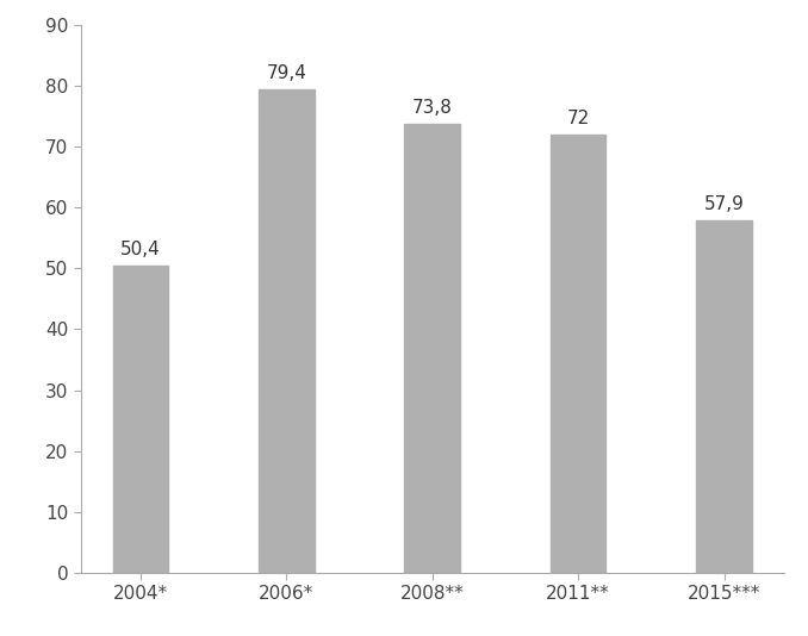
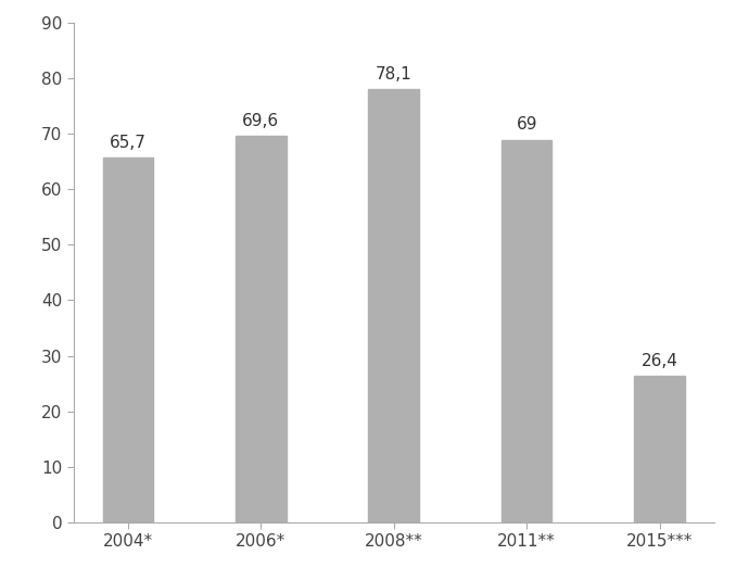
2004*: 50,4 -> 65,7
2006*: 79,4 -> 69,6
2008**: 73,8 -> 78,1
2011**: 72 -> 69
2015***: 57,9 -> 26,4
